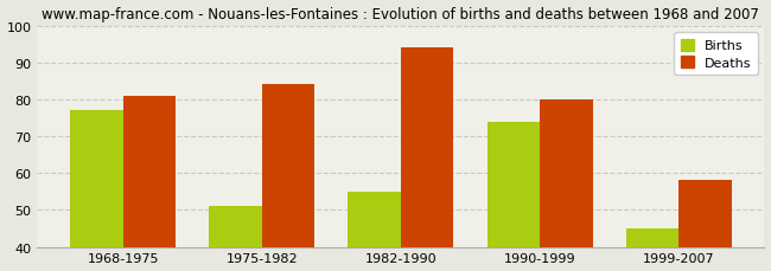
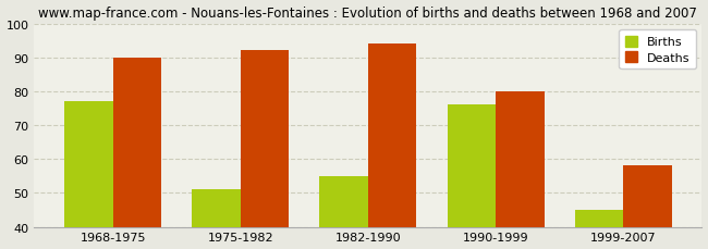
Deaths/1968-1975: 81 -> 90
Deaths/1975-1982: 84 -> 92
Births/1990-1999: 74 -> 76
